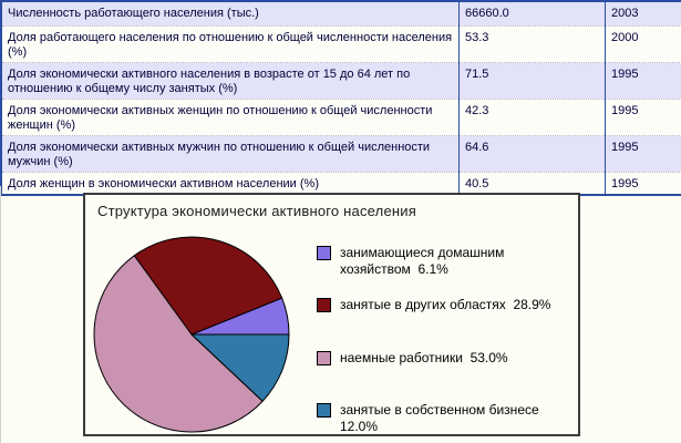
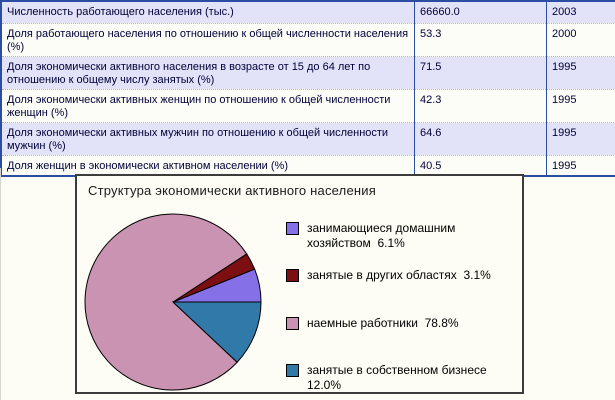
занятые в других областях: 28.9% -> 3.1%
наемные работники: 53.0% -> 78.8%
